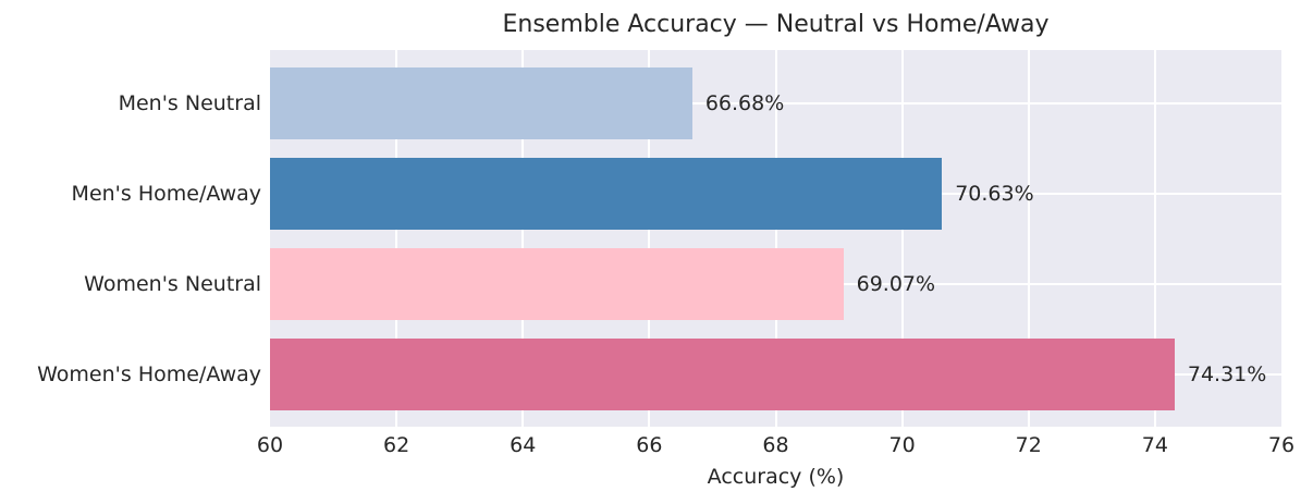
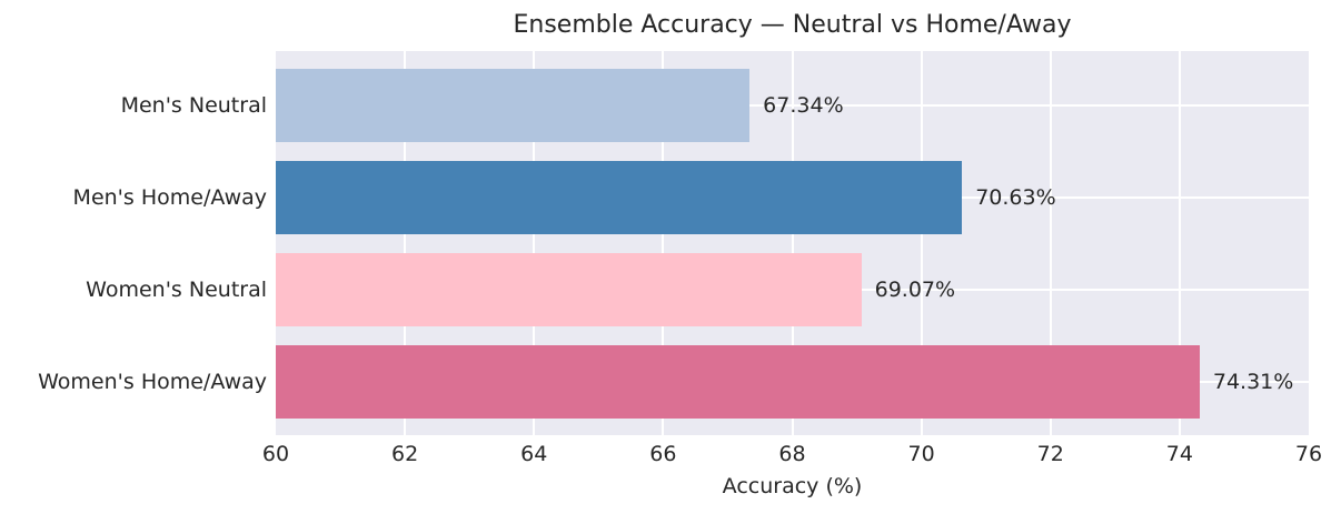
Men's Neutral: 66.68% -> 67.34%
